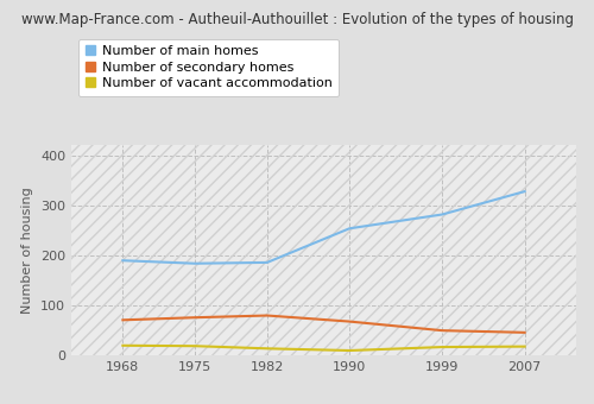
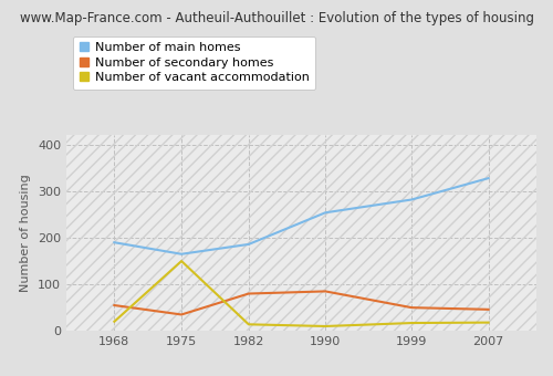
Number of secondary homes/1968: 71 -> 55
Number of main homes/1975: 184 -> 165
Number of secondary homes/1975: 76 -> 35
Number of vacant accommodation/1975: 19 -> 150
Number of secondary homes/1990: 68 -> 85
